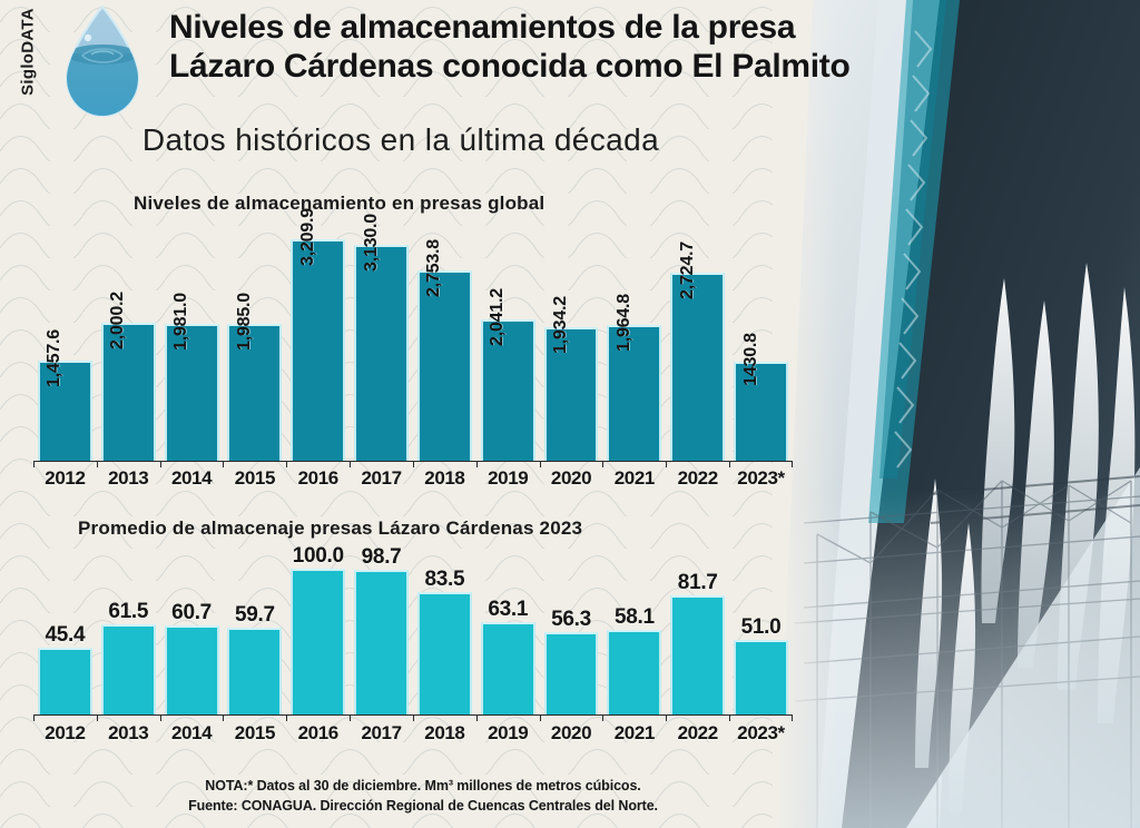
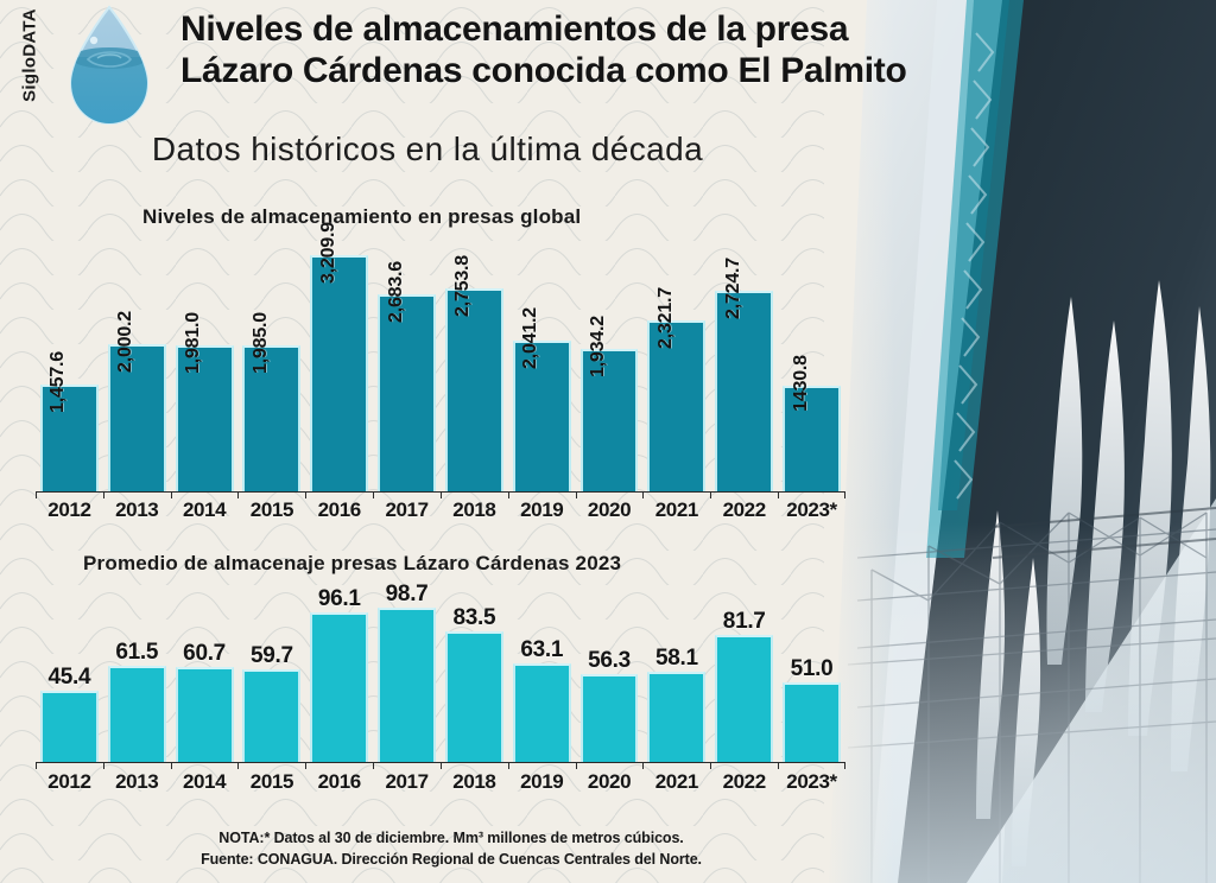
Niveles de almacenamiento en presas global/2017: 3,130.0 -> 2,683.6
Niveles de almacenamiento en presas global/2021: 1,964.8 -> 2,321.7
Promedio de almacenaje presas Lázaro Cárdenas 2023/2016: 100.0 -> 96.1
